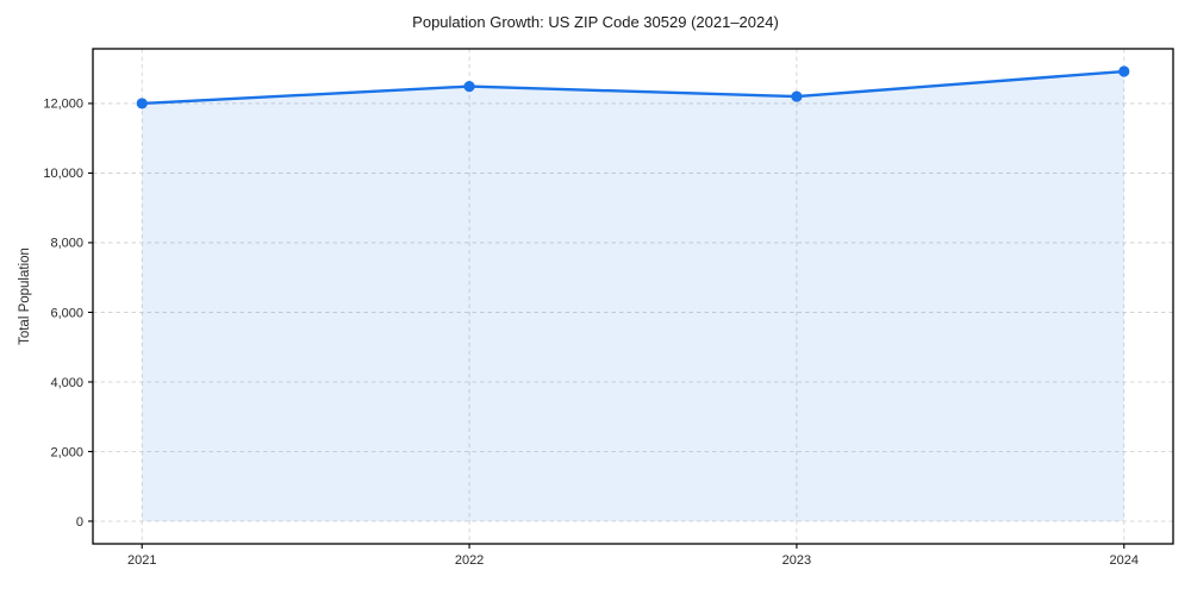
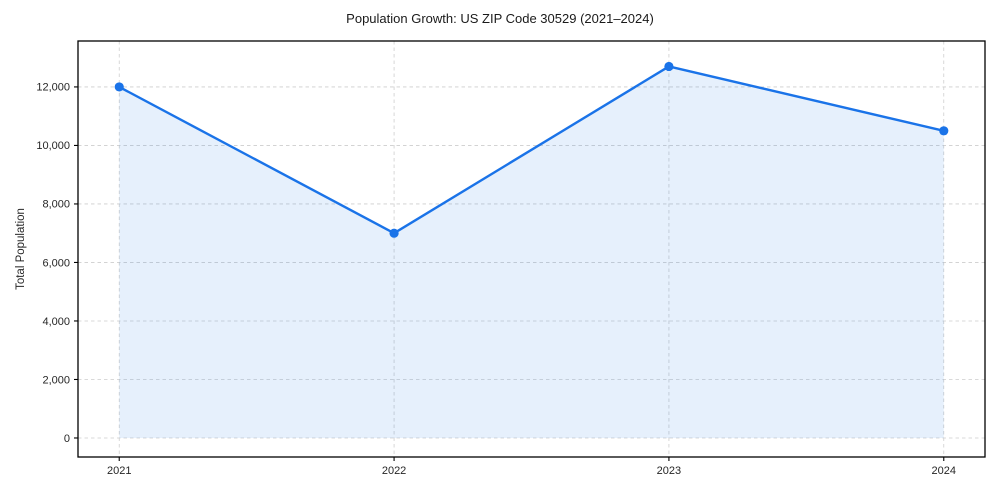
2022: 12500 -> 7000
2023: 12200 -> 12700
2024: 12900 -> 10500
